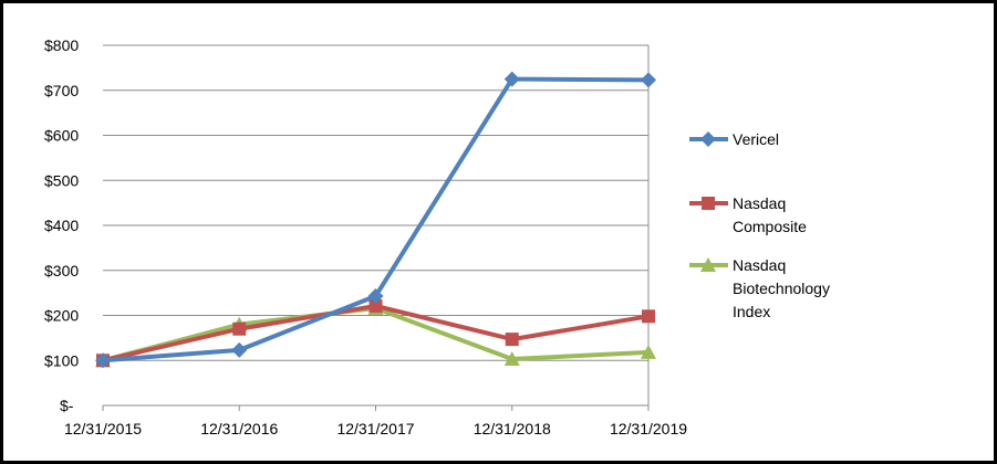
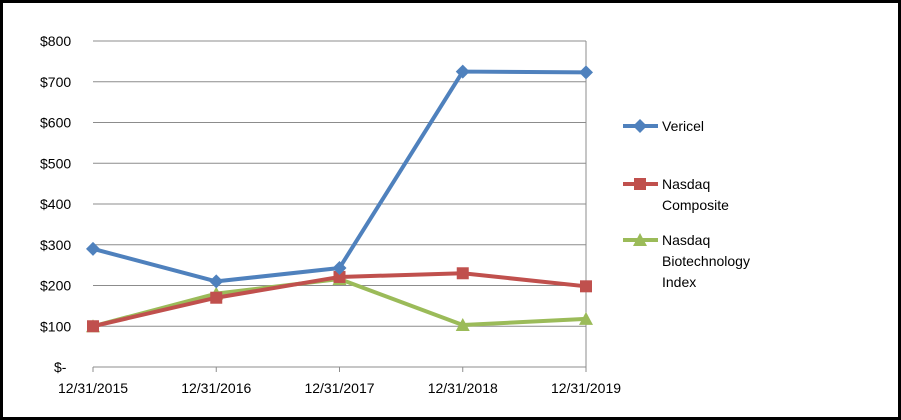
Vericel/12/31/2015: $100 -> $290
Vericel/12/31/2016: $120 -> $210
Nasdaq Composite/12/31/2018: $150 -> $230
